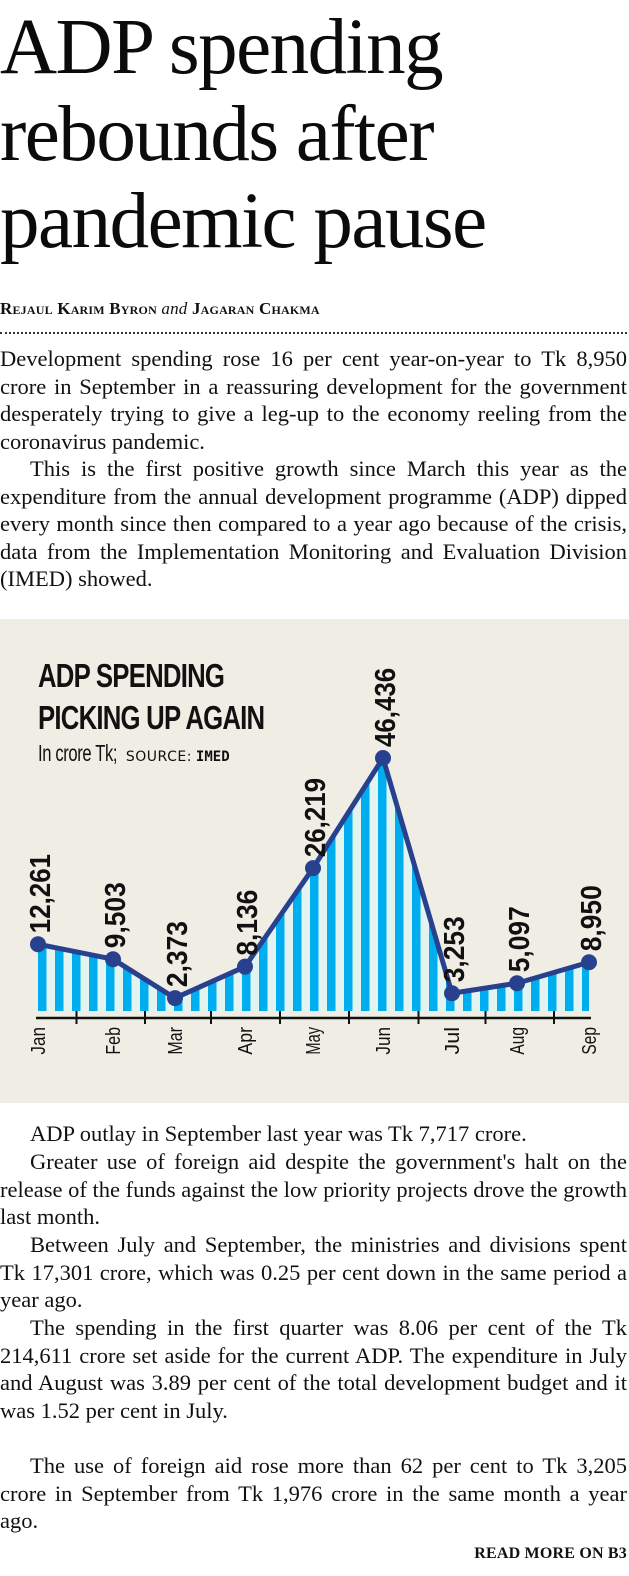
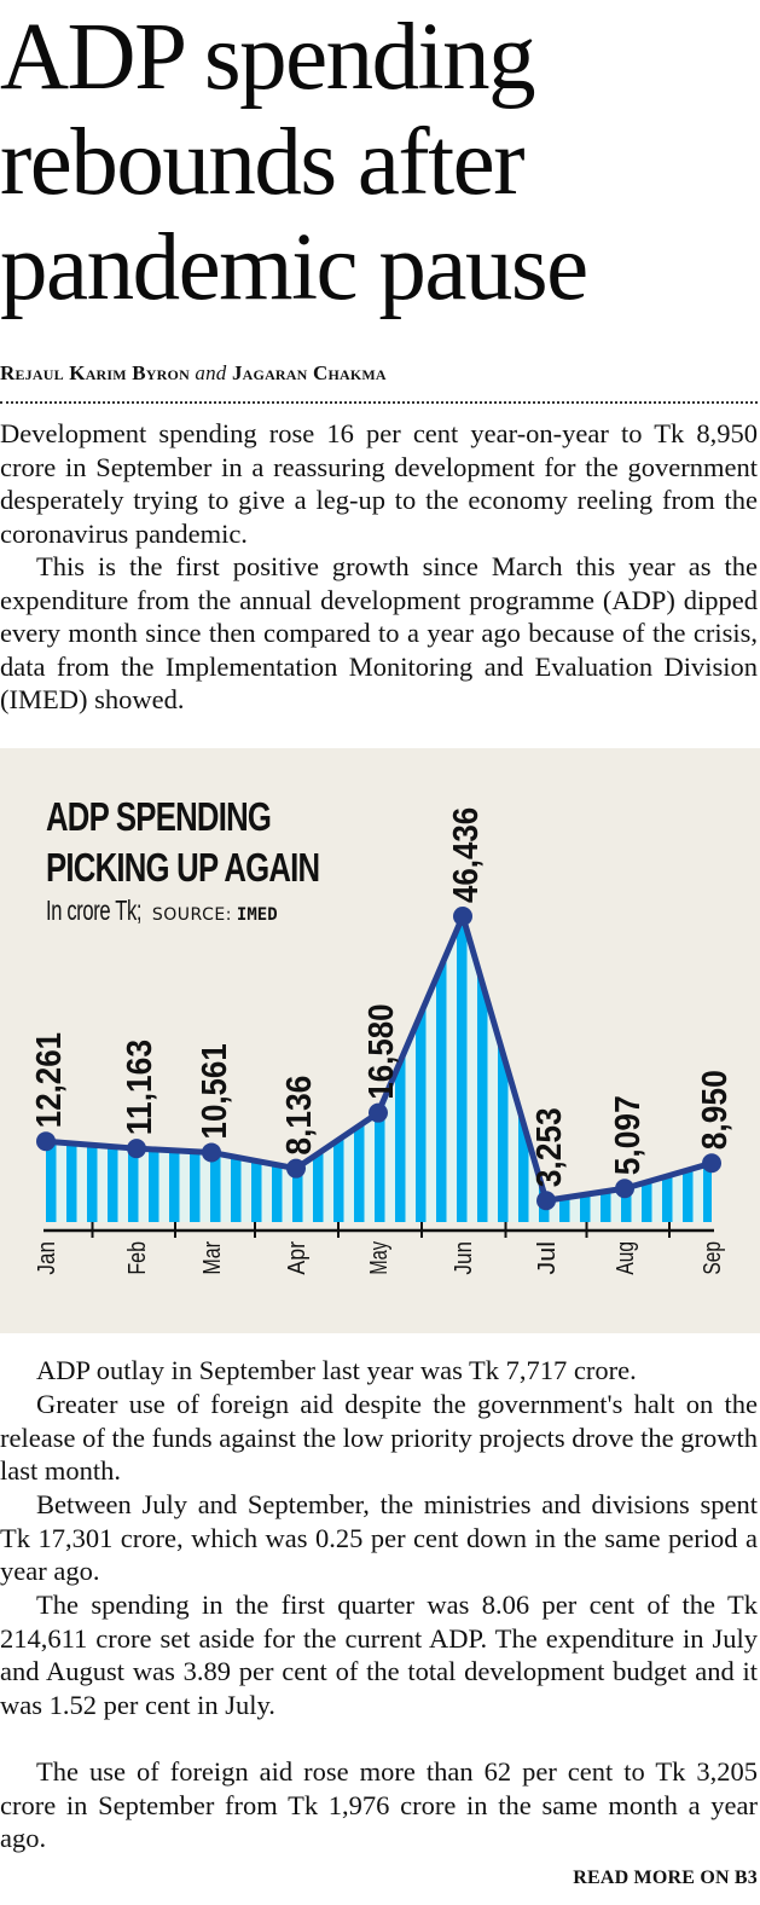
Feb: 9,503 -> 11,163
Mar: 2,373 -> 10,561
May: 26,219 -> 16,580
